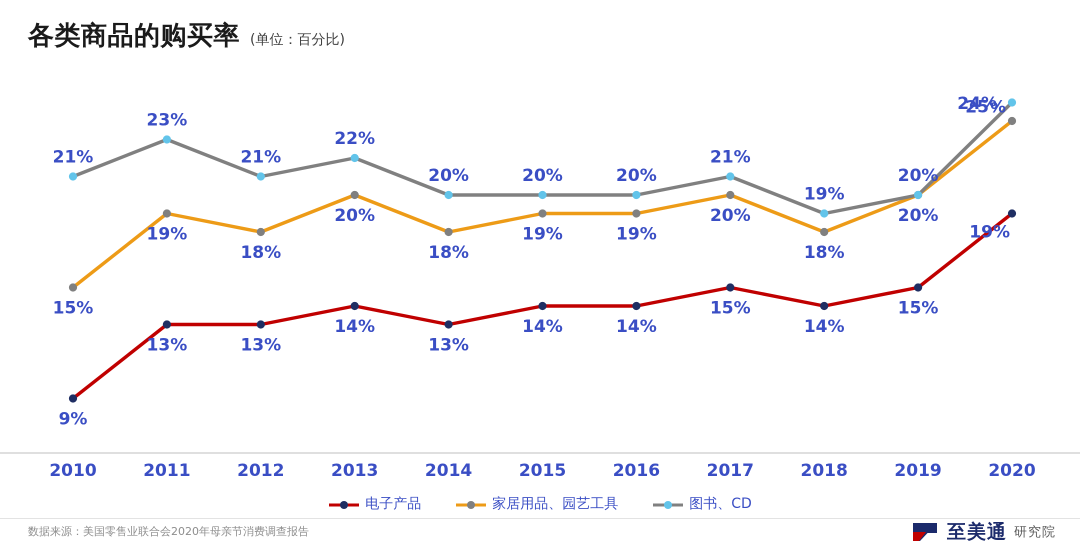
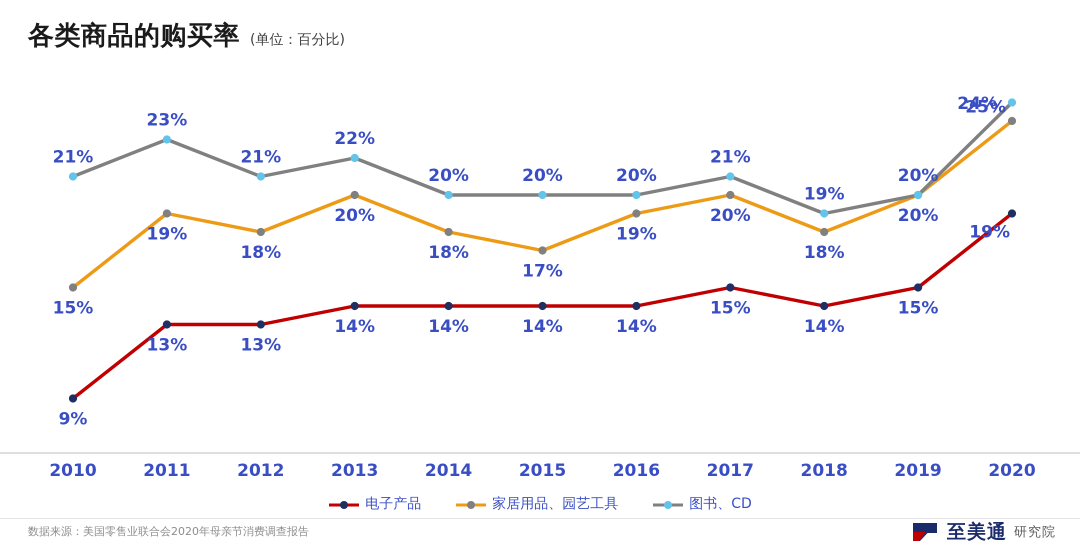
电子产品/2014: 13% -> 14%
家居用品、园艺工具/2015: 19% -> 17%
